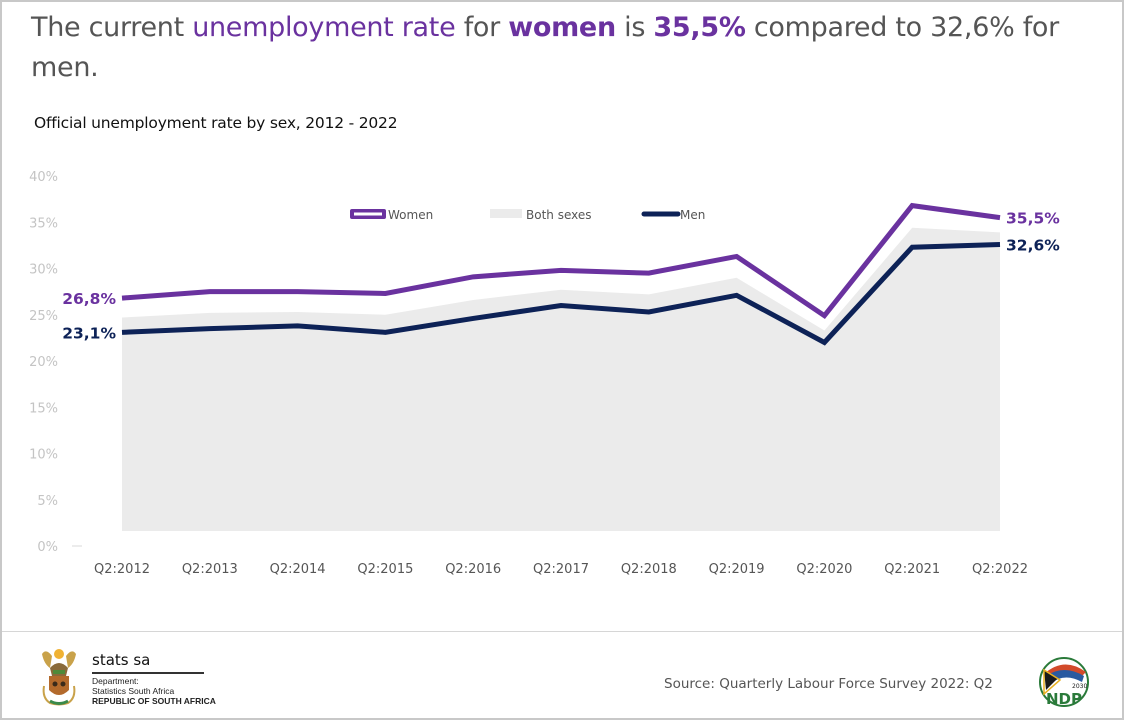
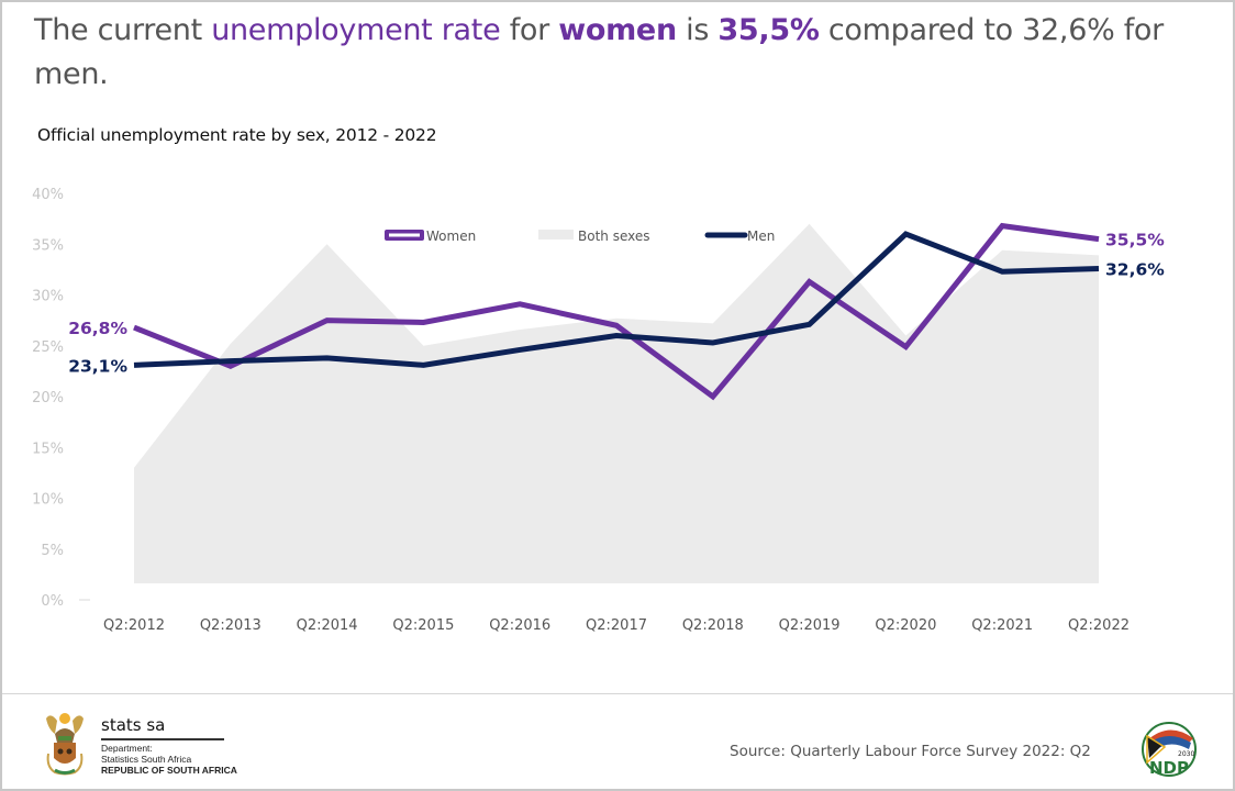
Both sexes/Q2:2012: 25% -> 13%
Women/Q2:2013: 28% -> 23%
Both sexes/Q2:2014: 25% -> 35%
Women/Q2:2017: 30% -> 27%
Women/Q2:2018: 30% -> 20%
Both sexes/Q2:2019: 29% -> 37%
Both sexes/Q2:2020: 23% -> 26%
Men/Q2:2020: 22% -> 36%
